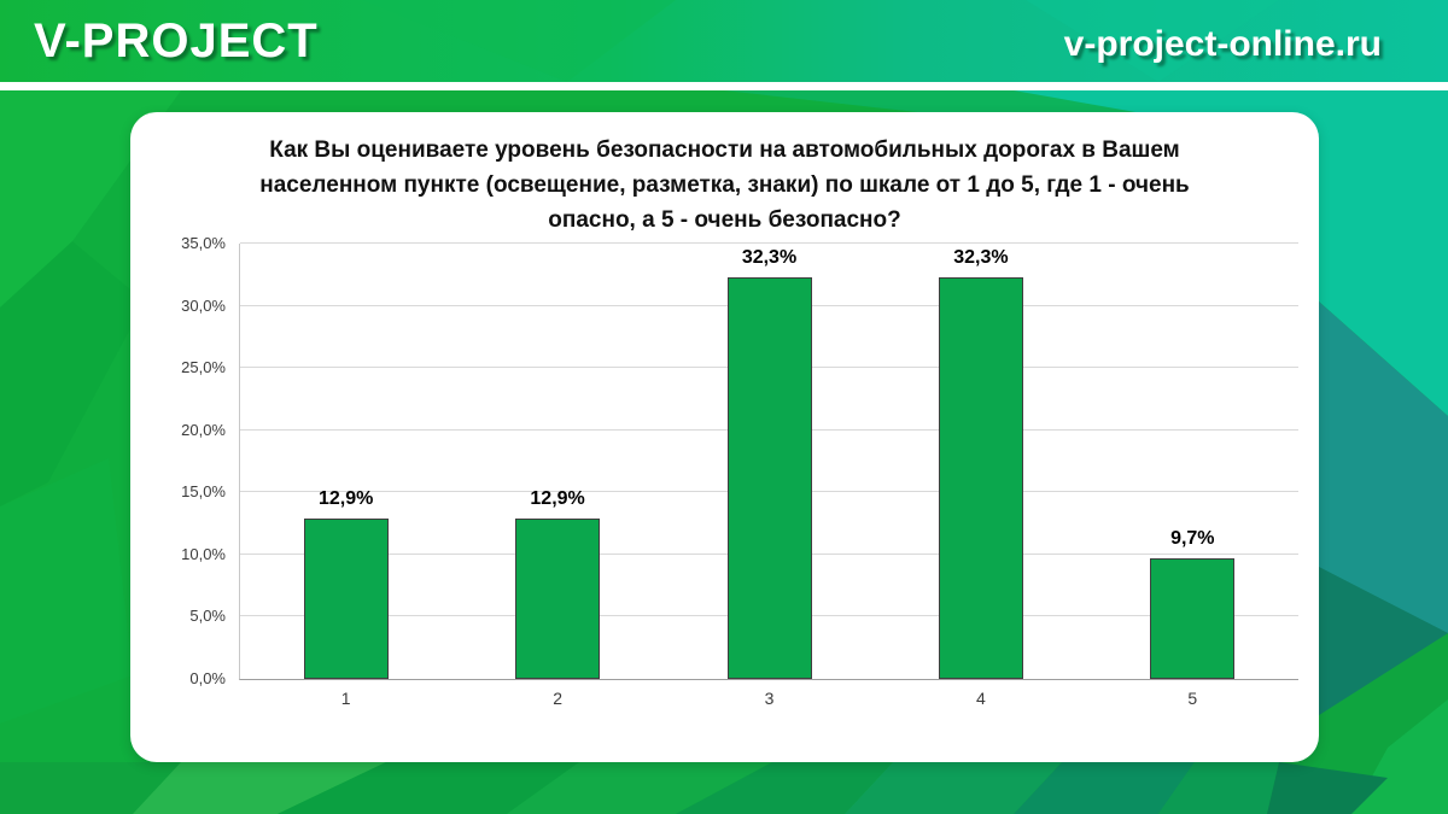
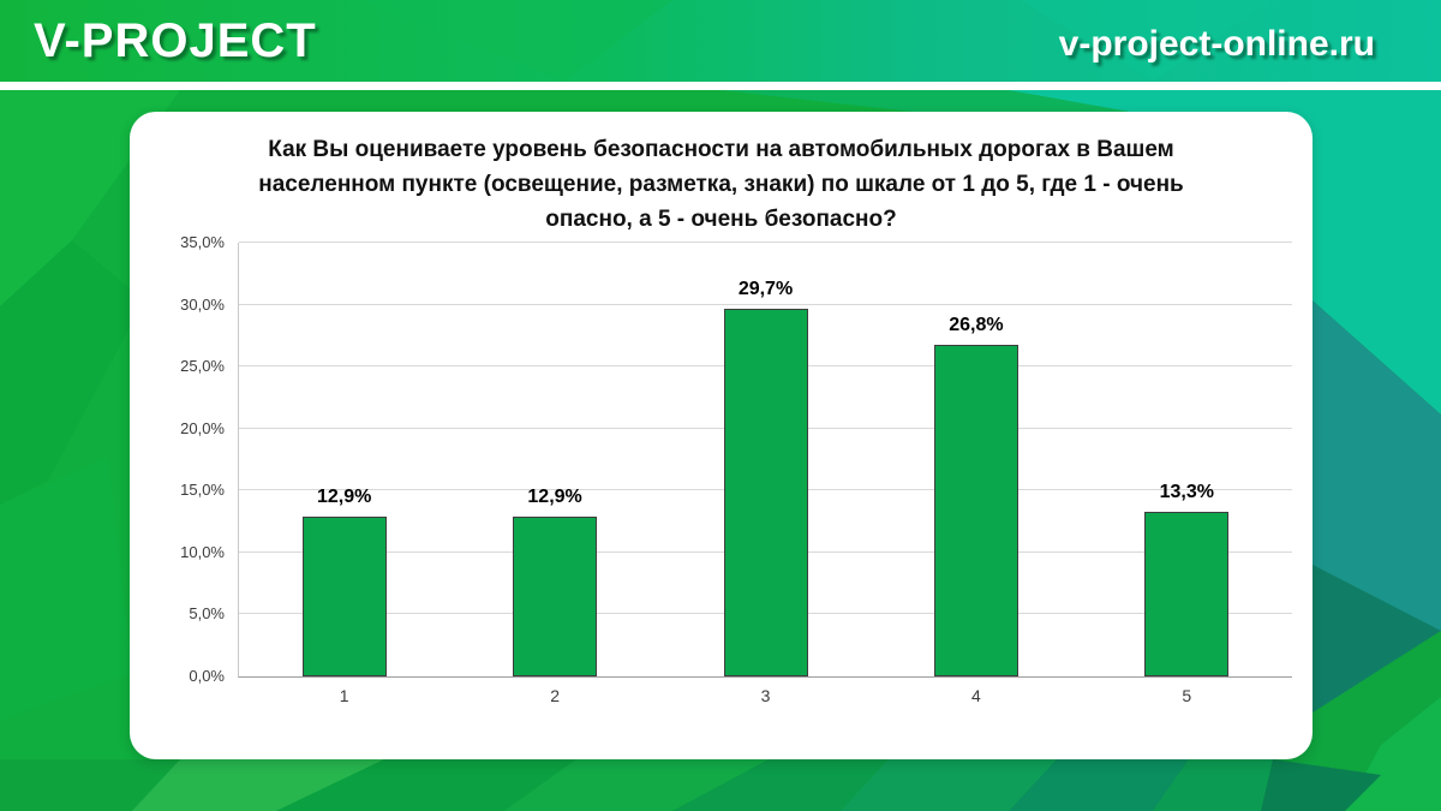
3: 32,3% -> 29,7%
4: 32,3% -> 26,8%
5: 9,7% -> 13,3%
